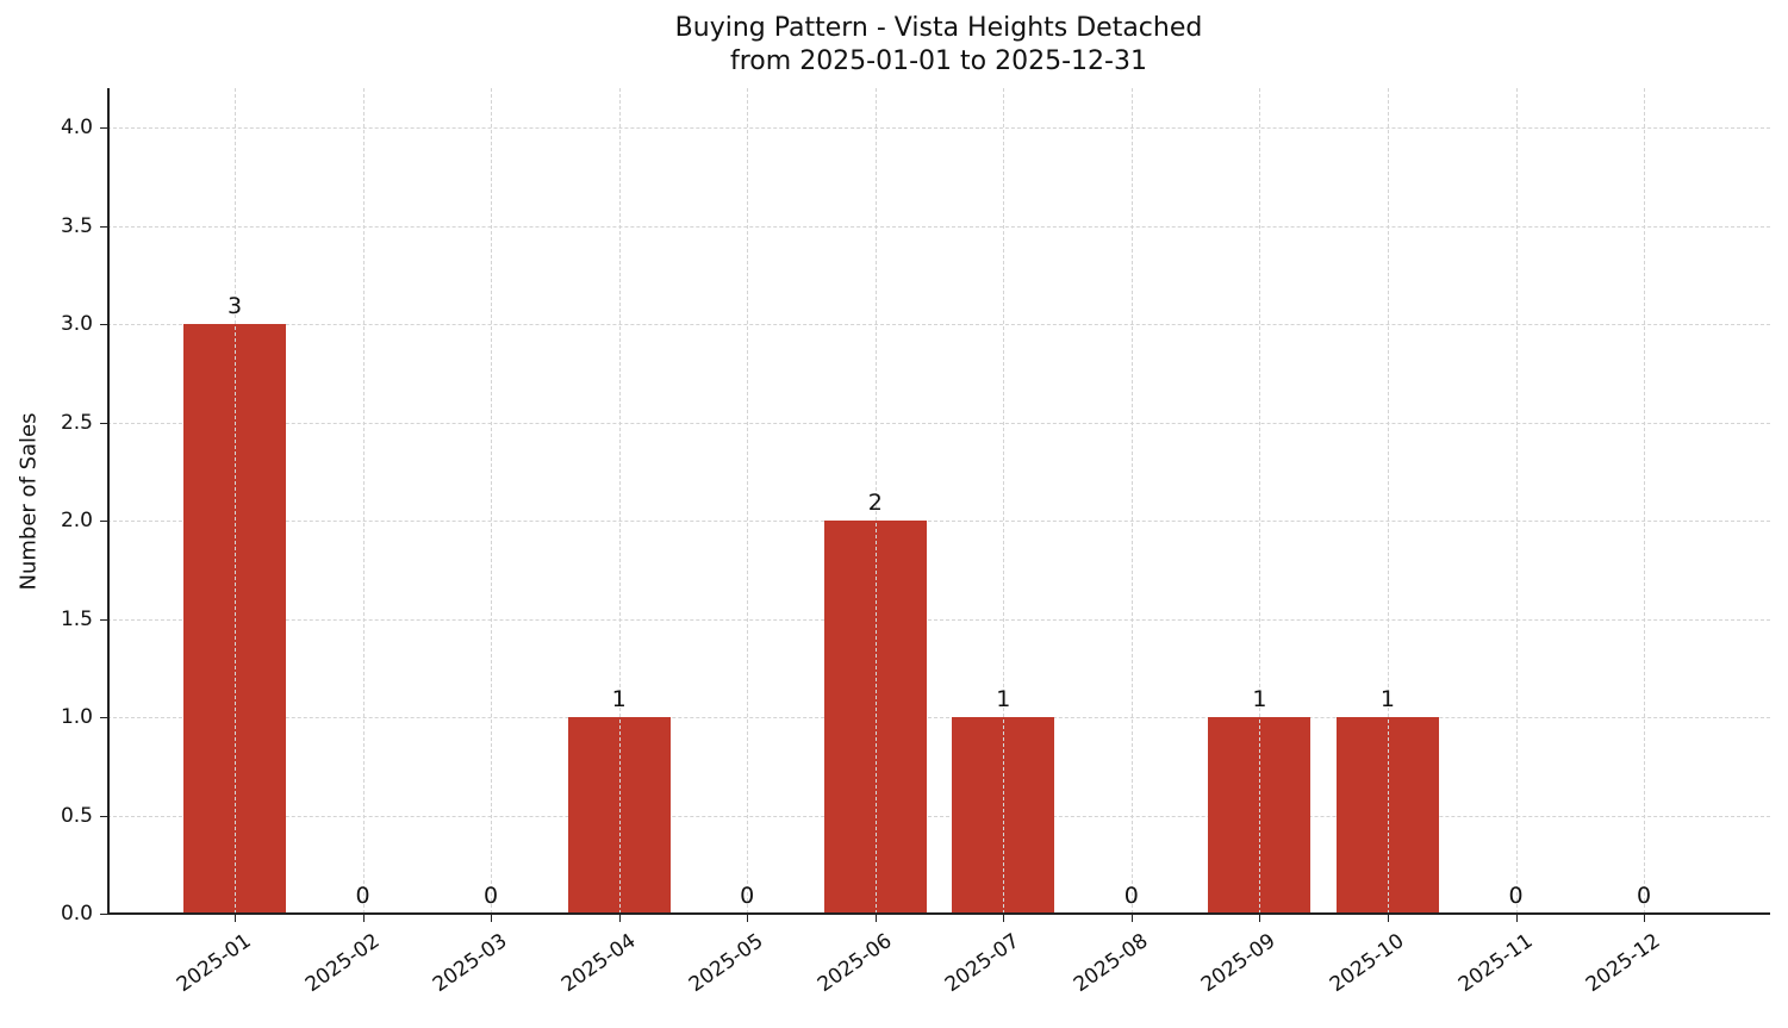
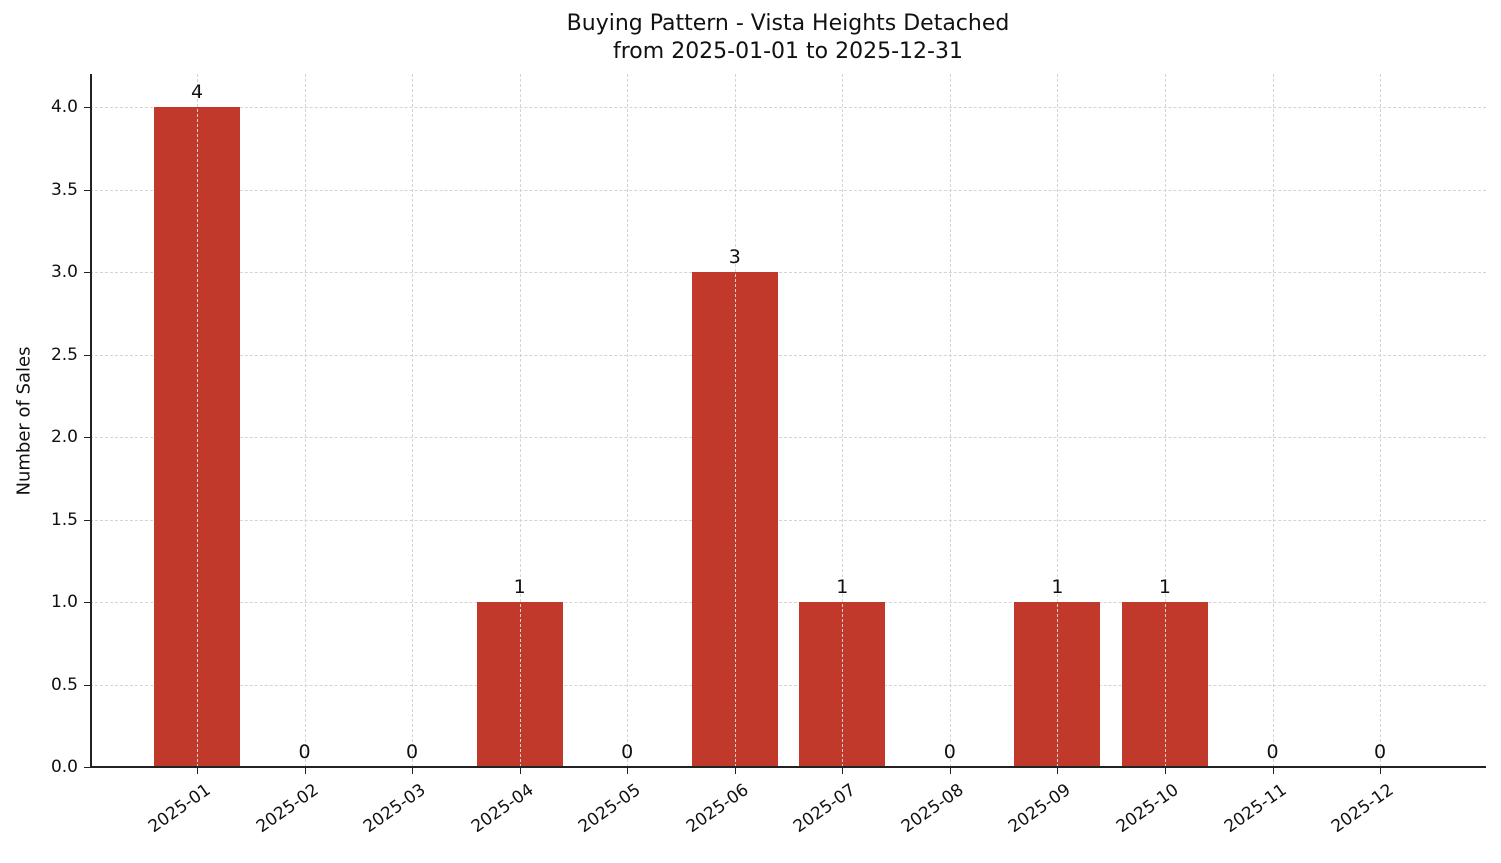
2025-01: 3 -> 4
2025-06: 2 -> 3
